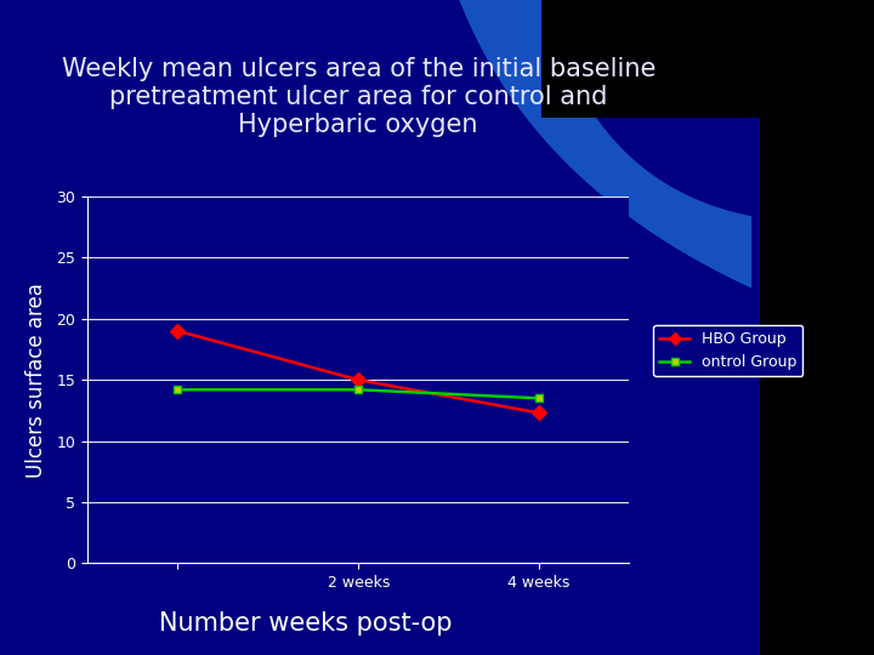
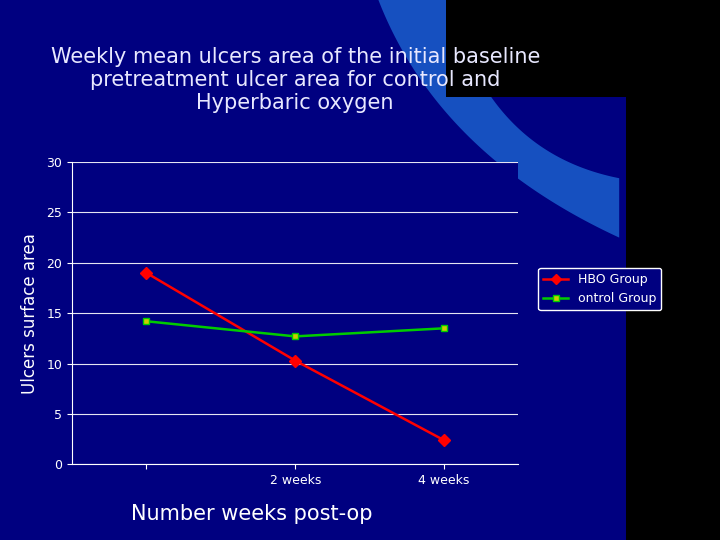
HBO Group/2 weeks: 15.0 -> 10.3
ontrol Group/2 weeks: 14.2 -> 12.7
HBO Group/4 weeks: 12.3 -> 2.4
